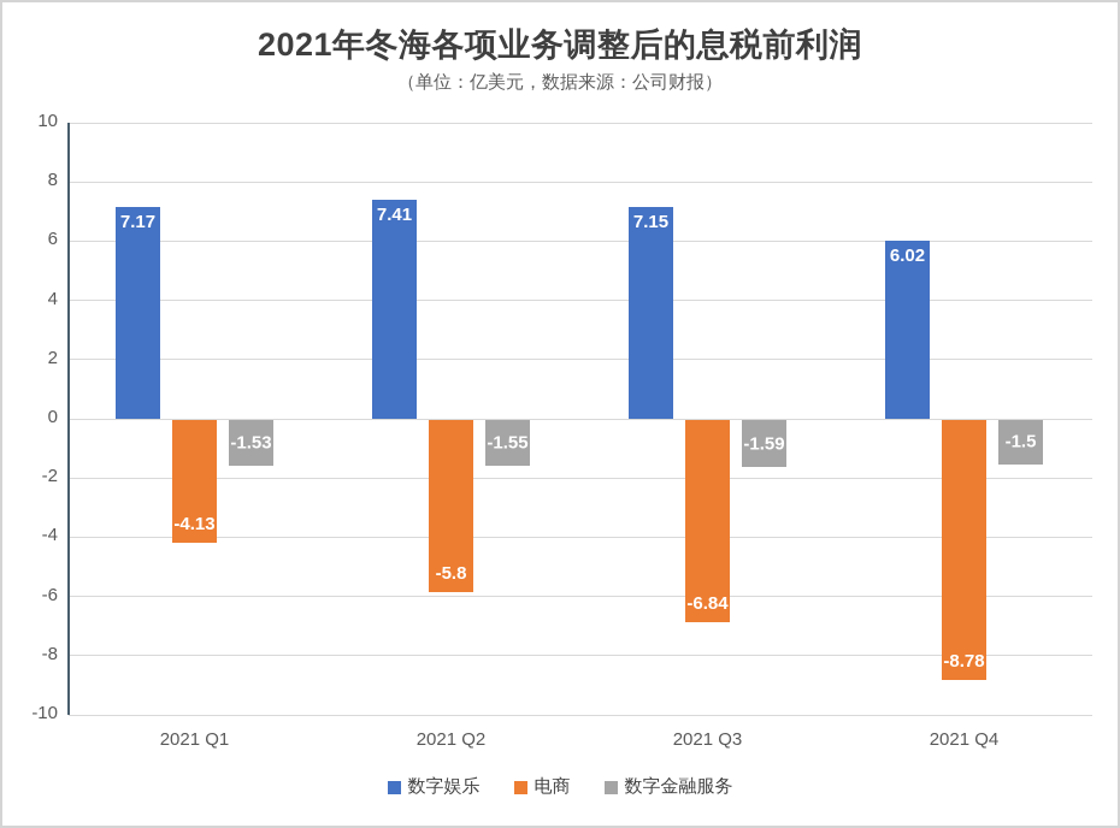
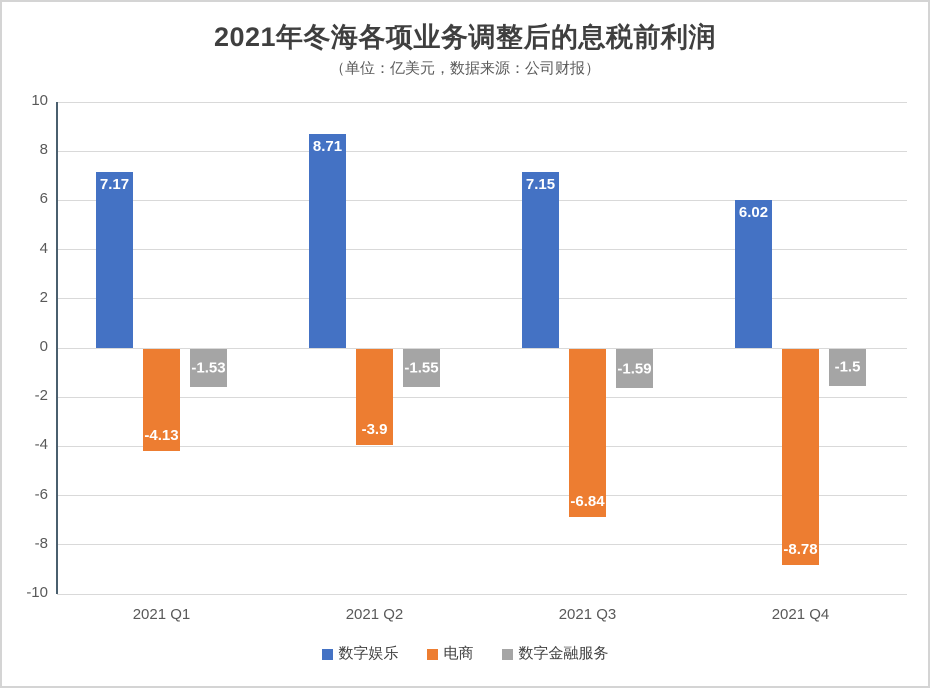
数字娱乐/2021 Q2: 7.41 -> 8.71
电商/2021 Q2: -5.8 -> -3.9
